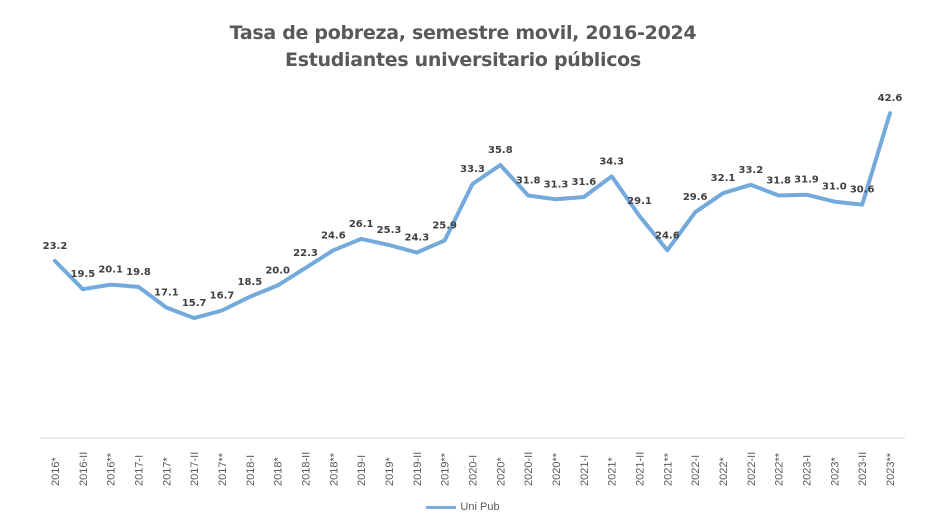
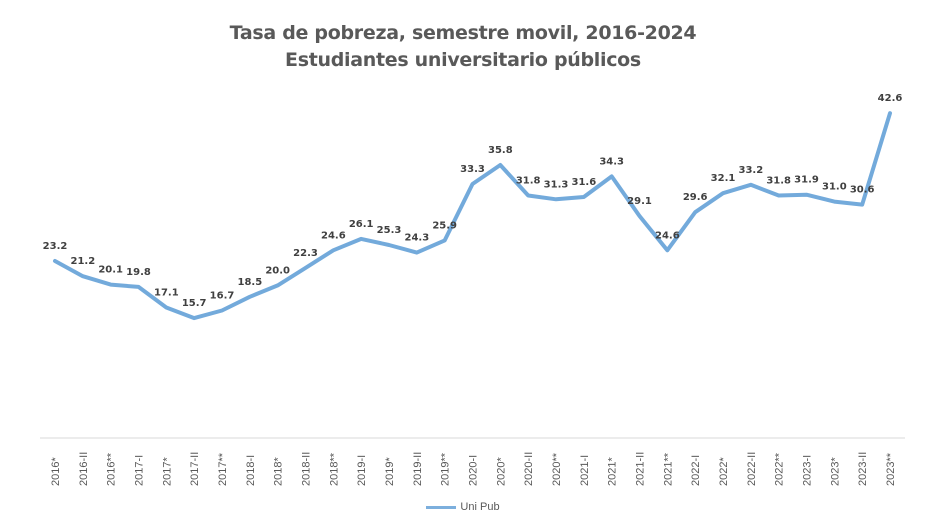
2016-II: 19.5 -> 21.2
